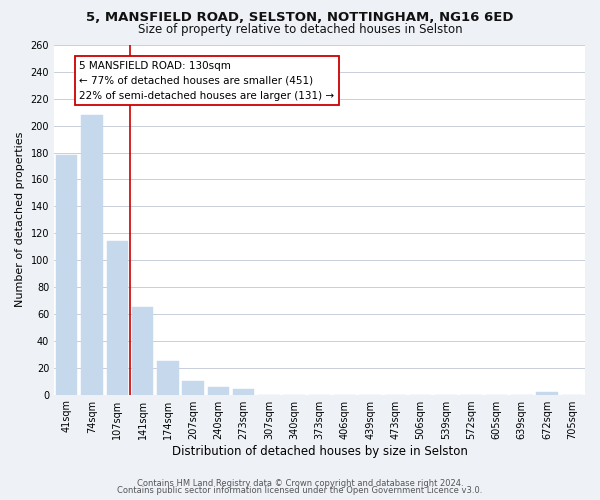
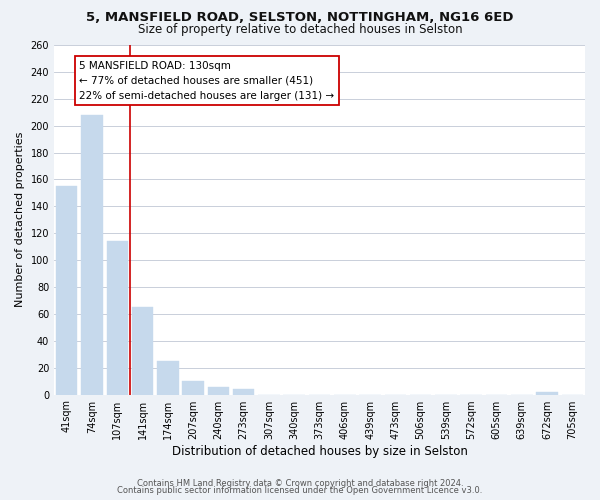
41sqm: 178 -> 155
